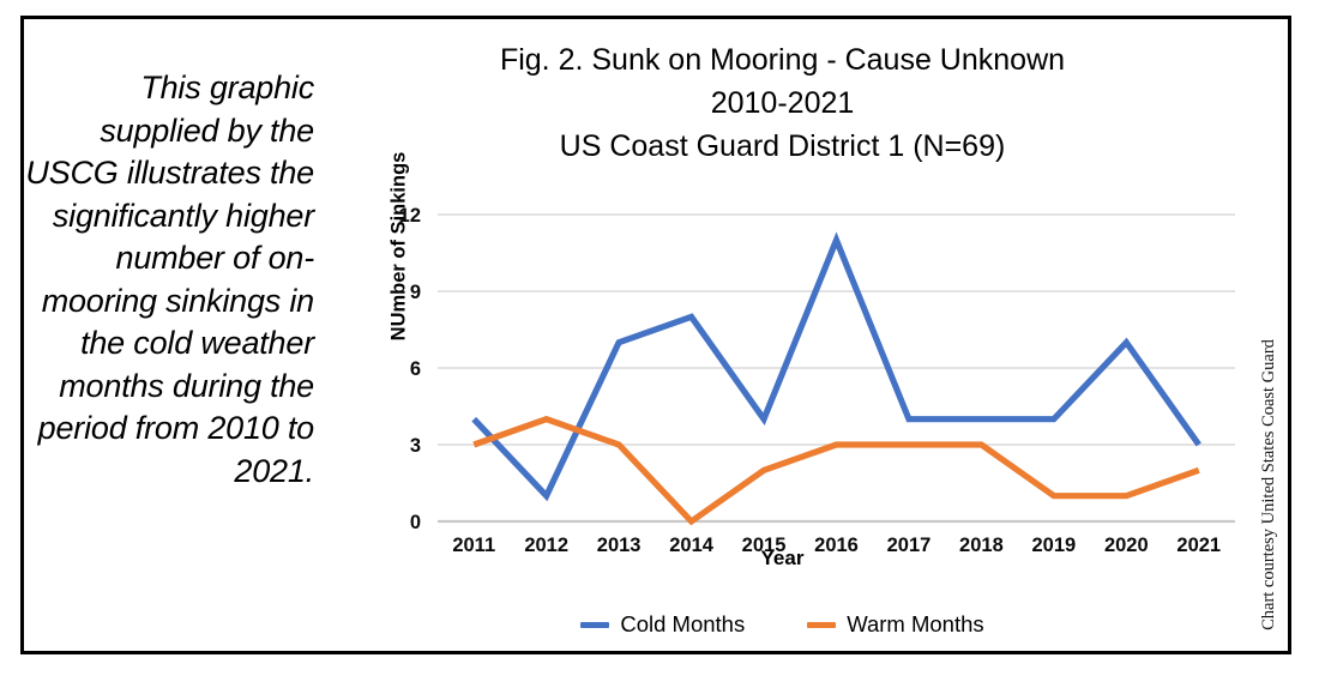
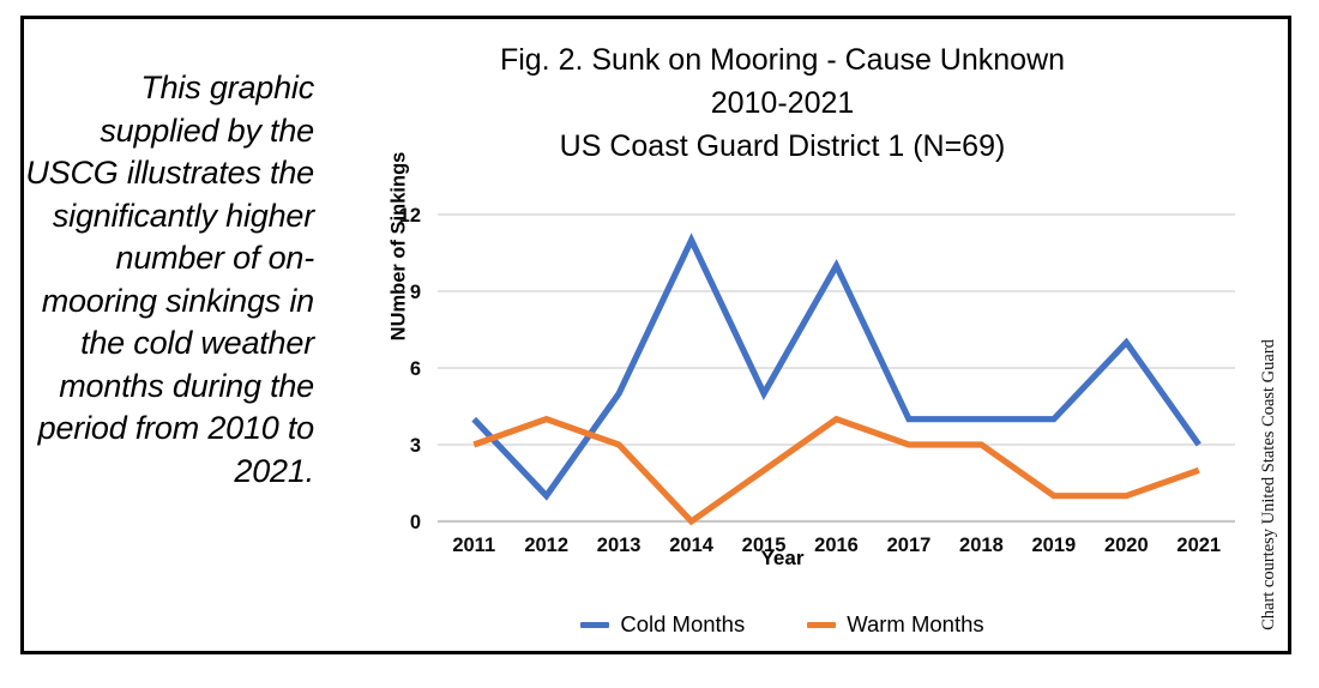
Cold Months/2013: 7 -> 5
Cold Months/2014: 8 -> 11
Cold Months/2015: 4 -> 5
Cold Months/2016: 11 -> 10
Warm Months/2016: 3 -> 4
